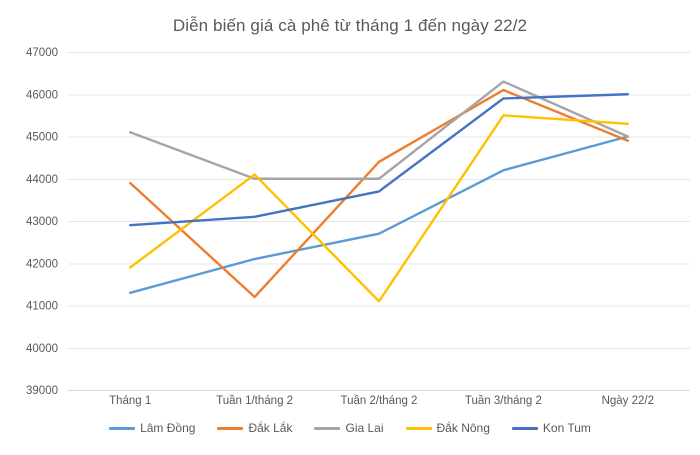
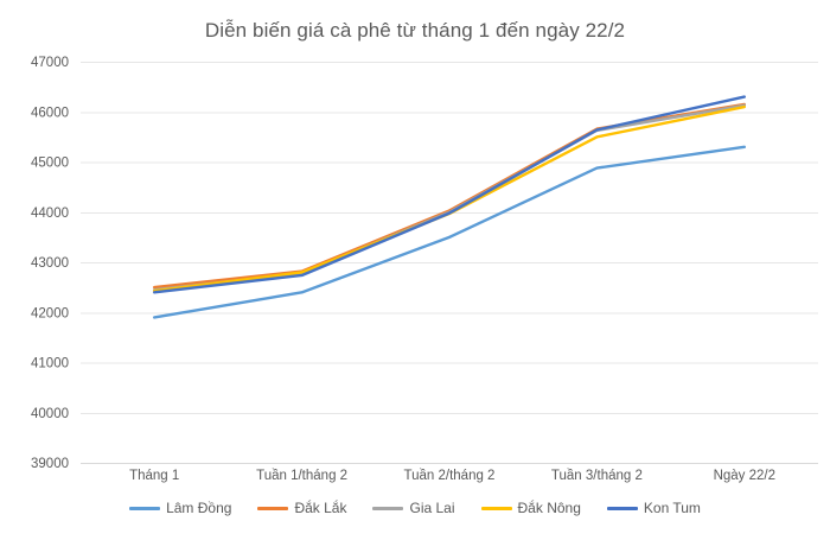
Lâm Đồng/Tháng 1: 41300 -> 41900
Đắk Lắk/Tháng 1: 43900 -> 42500
Gia Lai/Tháng 1: 45100 -> 42400
Đắk Nông/Tháng 1: 41900 -> 42400
Kon Tum/Tháng 1: 42900 -> 42400
Lâm Đồng/Tuần 1/tháng 2: 42100 -> 42400
Đắk Lắk/Tuần 1/tháng 2: 41200 -> 42800
Gia Lai/Tuần 1/tháng 2: 44000 -> 42800
Đắk Nông/Tuần 1/tháng 2: 44100 -> 42800
Kon Tum/Tuần 1/tháng 2: 43100 -> 42700
Lâm Đồng/Tuần 2/tháng 2: 42700 -> 43500
Đắk Lắk/Tuần 2/tháng 2: 44400 -> 44000
Đắk Nông/Tuần 2/tháng 2: 41100 -> 44000
Kon Tum/Tuần 2/tháng 2: 43700 -> 44000
Lâm Đồng/Tuần 3/tháng 2: 44200 -> 44900
Đắk Lắk/Tuần 3/tháng 2: 46100 -> 45700
Gia Lai/Tuần 3/tháng 2: 46300 -> 45600
Kon Tum/Tuần 3/tháng 2: 45900 -> 45600
Lâm Đồng/Ngày 22/2: 45000 -> 45300
Đắk Lắk/Ngày 22/2: 44900 -> 46200
Gia Lai/Ngày 22/2: 45000 -> 46100
Đắk Nông/Ngày 22/2: 45300 -> 46100
Kon Tum/Ngày 22/2: 46000 -> 46300
